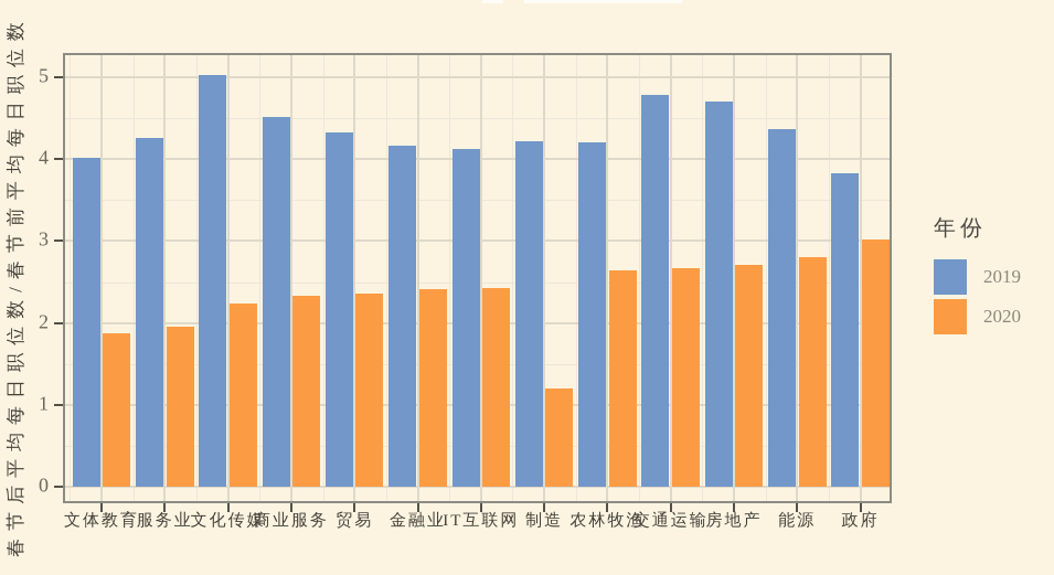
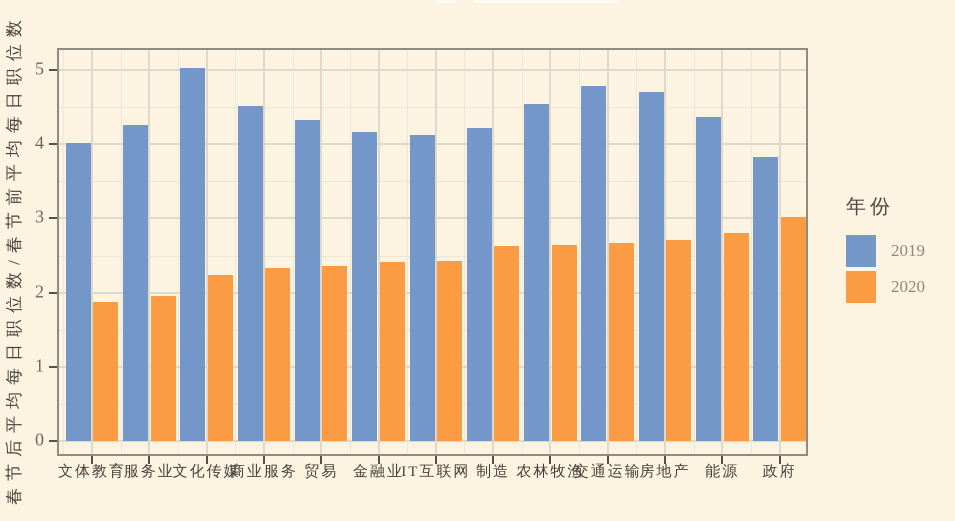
2020/制造: 1.2 -> 2.6
2019/农林牧渔: 4.2 -> 4.5
